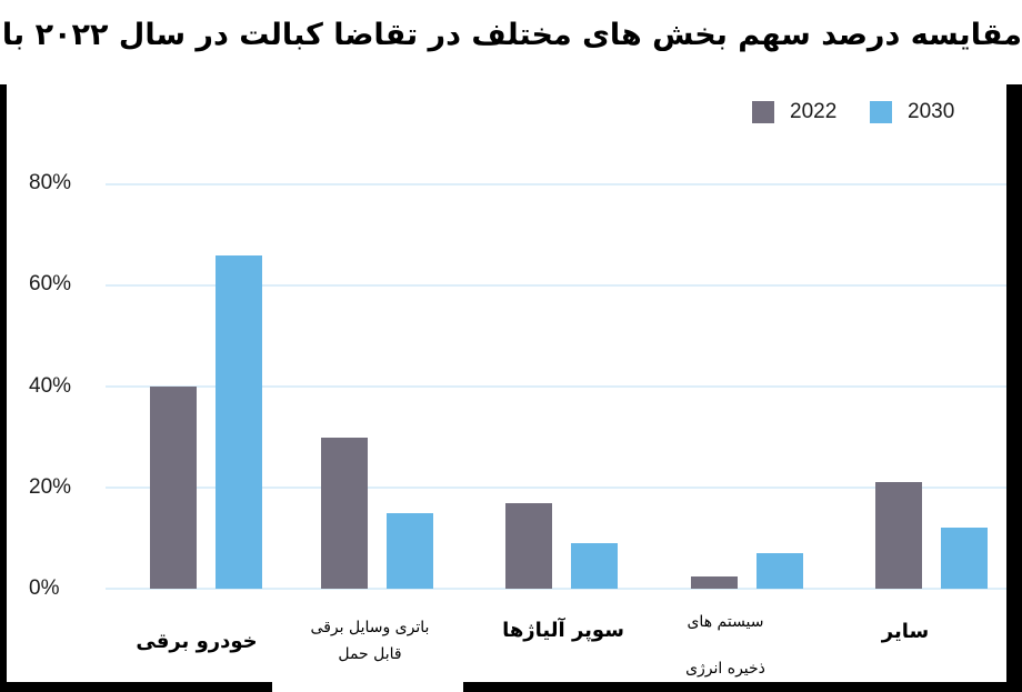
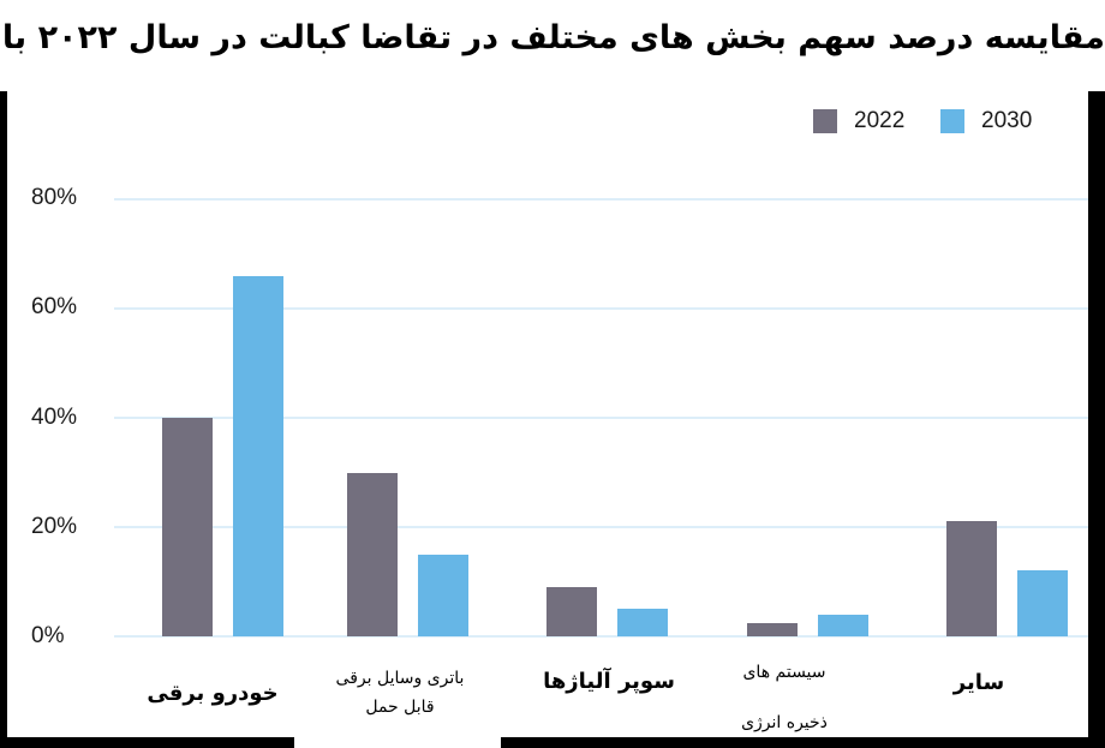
2022/سوپر آلیاژها: 17% -> 9%
2030/سوپر آلیاژها: 9% -> 5%
2030/سیستم های ذخیره انرژی: 7% -> 4%
